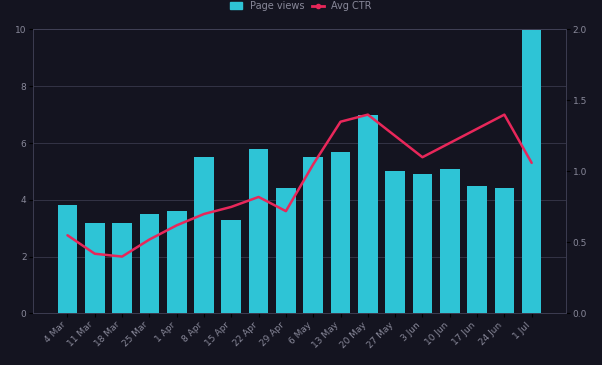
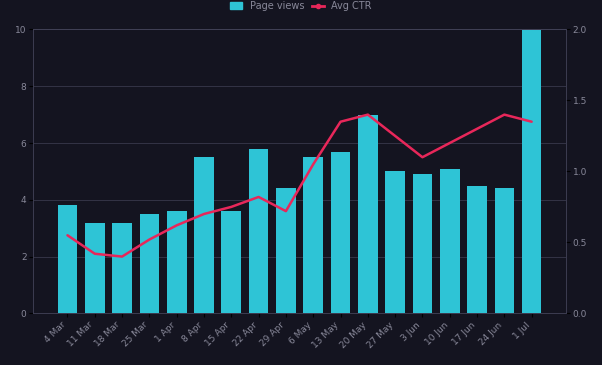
Page views/15 Apr: 3.3 -> 3.6
Avg CTR/1 Jul: 1.06 -> 1.35
